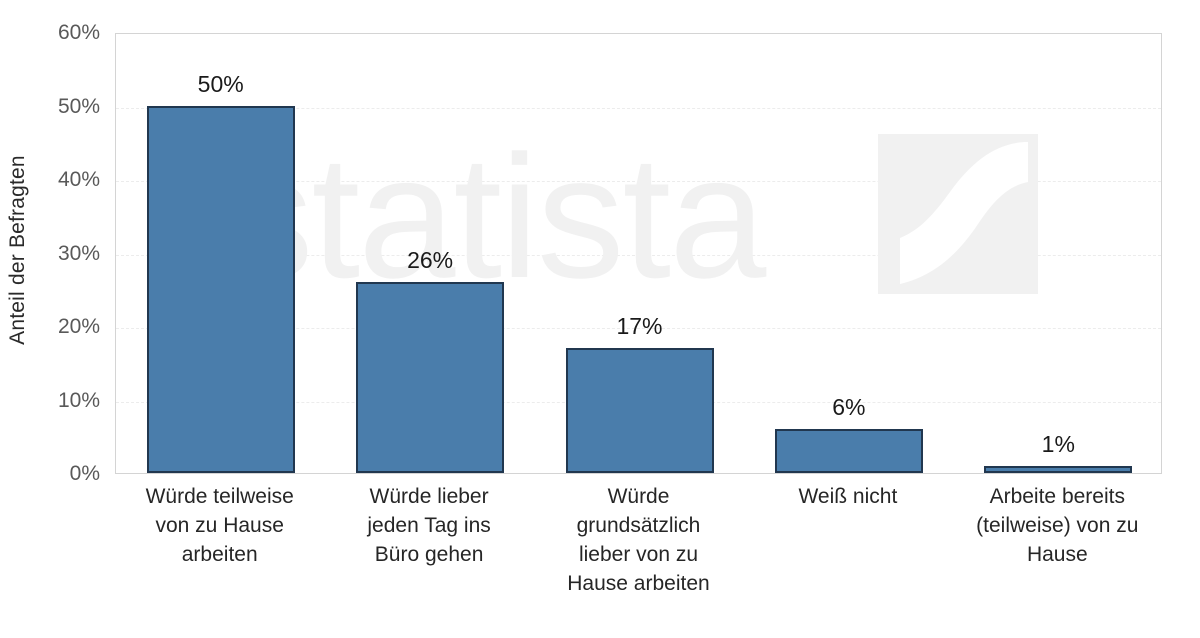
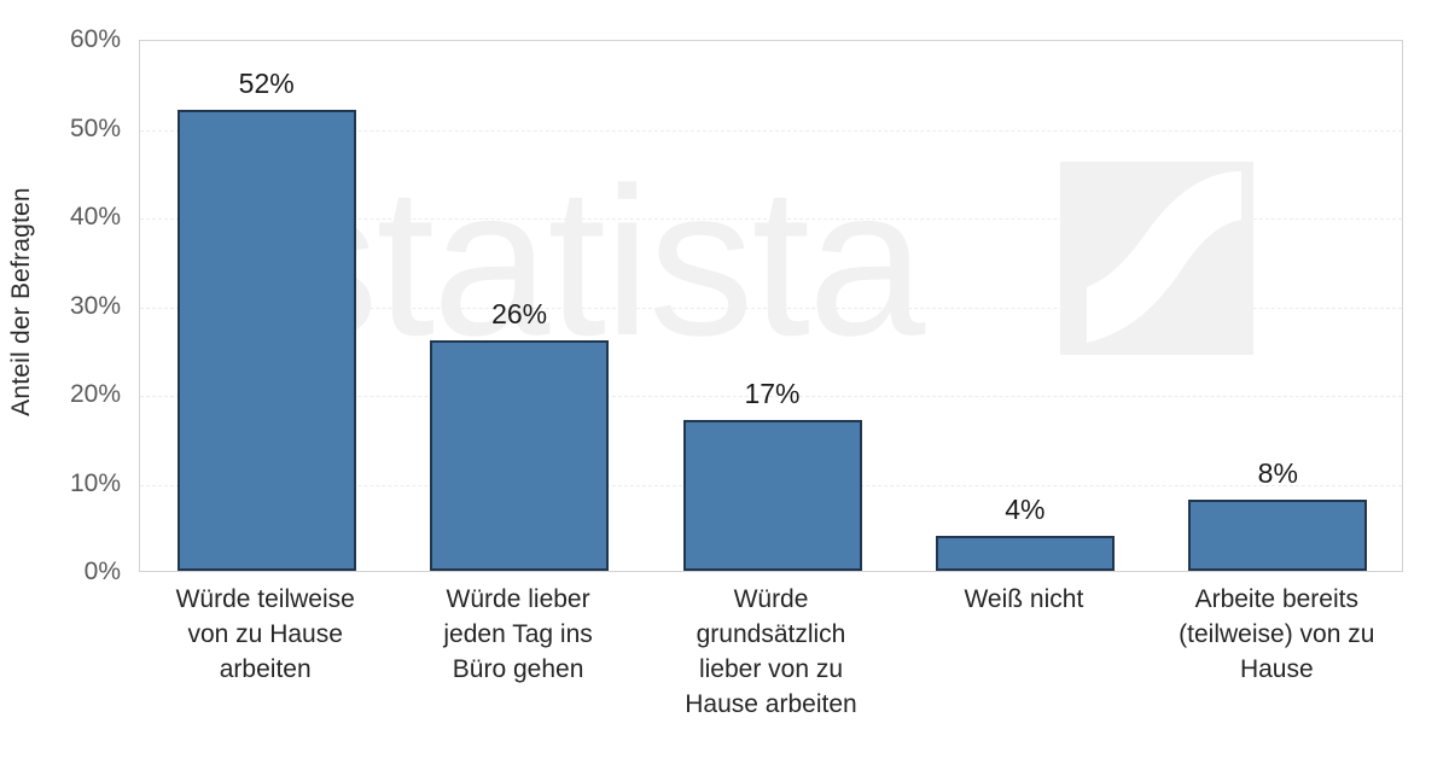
Würde teilweise von zu Hause arbeiten: 50% -> 52%
Weiß nicht: 6% -> 4%
Arbeite bereits (teilweise) von zu Hause: 1% -> 8%
